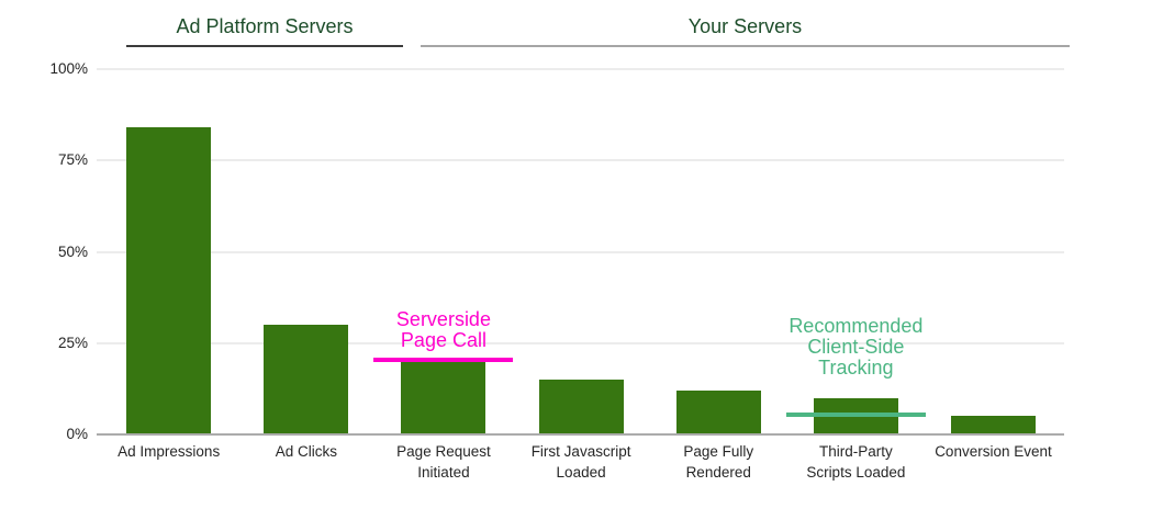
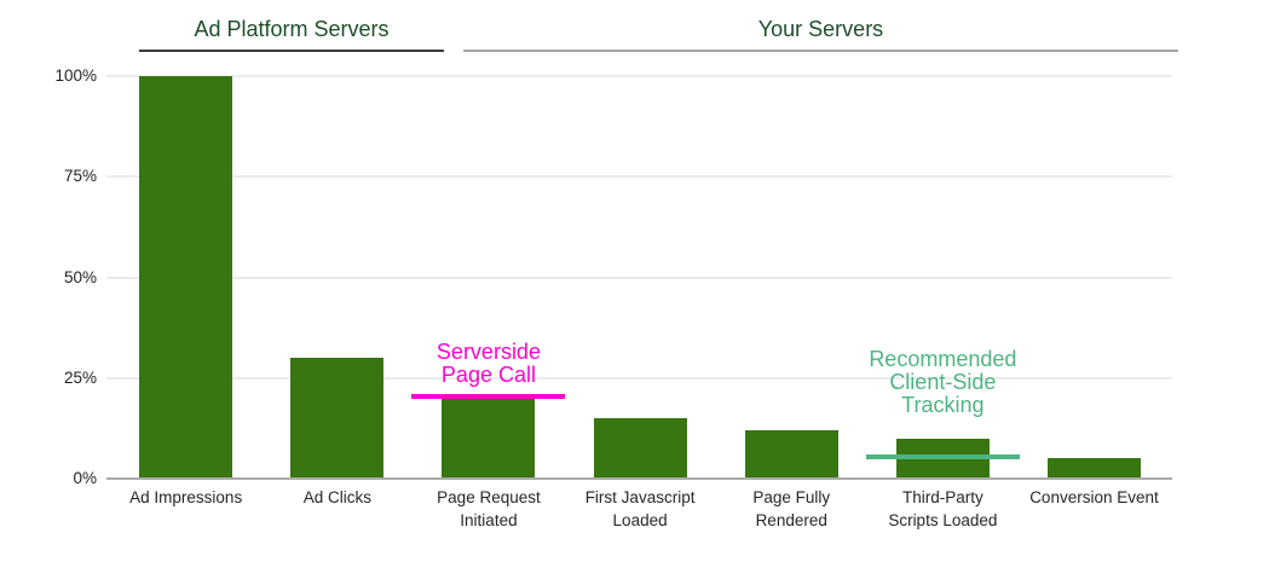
Ad Impressions: 84% -> 100%
